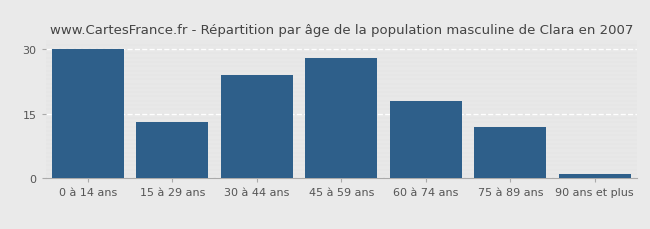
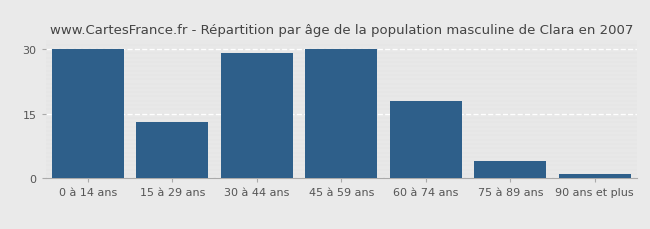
30 à 44 ans: 24 -> 29
45 à 59 ans: 28 -> 30
75 à 89 ans: 12 -> 4
